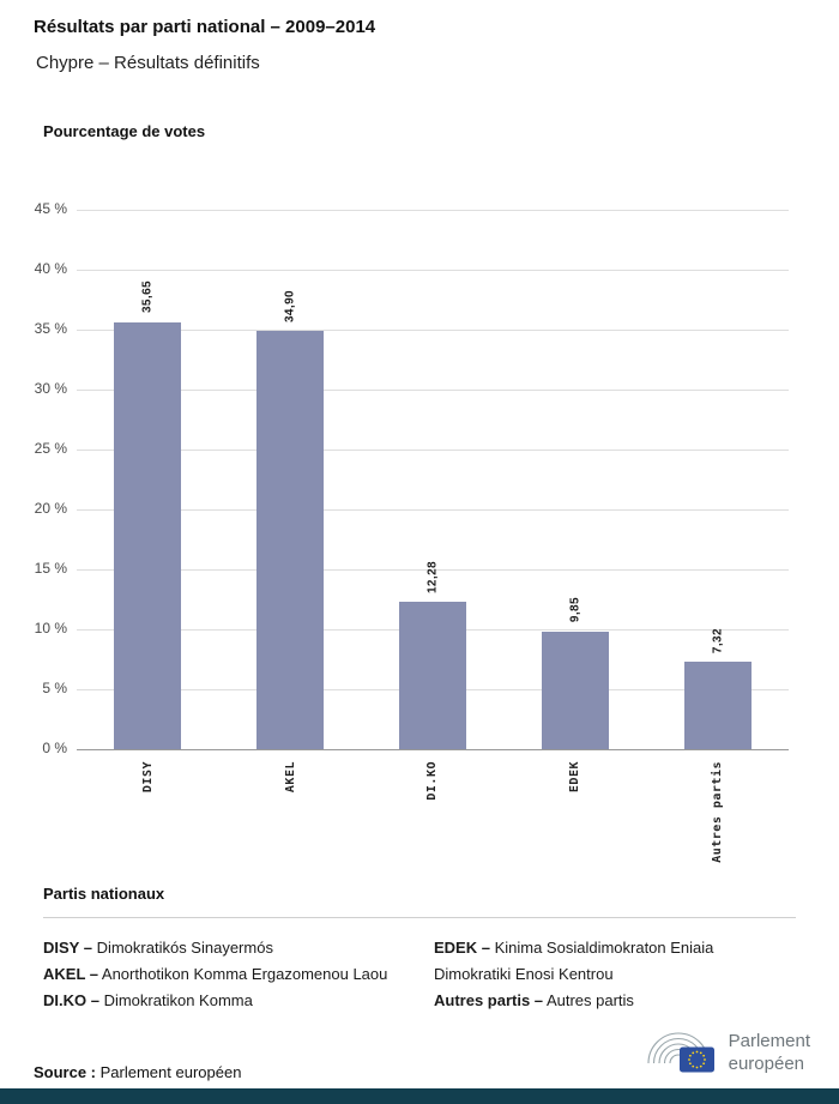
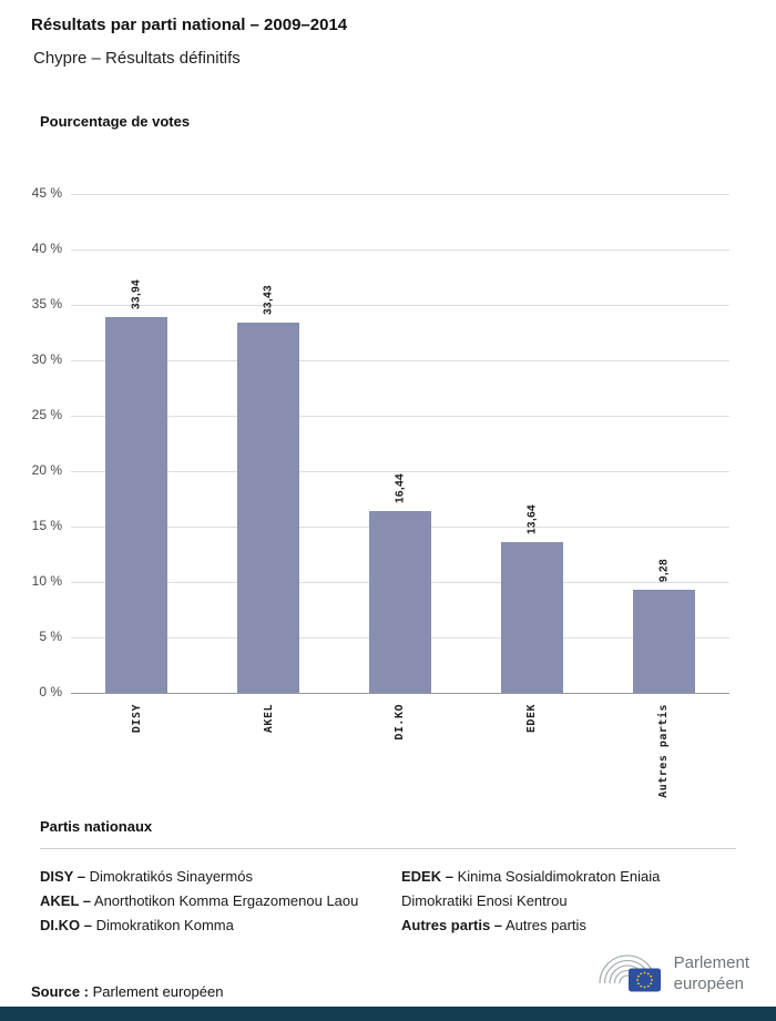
DISY: 35,65 -> 33,94
AKEL: 34,90 -> 33,43
DI.KO: 12,28 -> 16,44
EDEK: 9,85 -> 13,64
Autres partis: 7,32 -> 9,28
